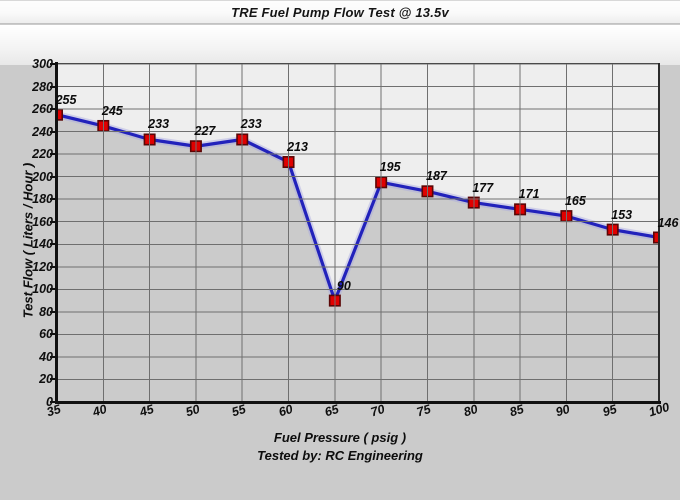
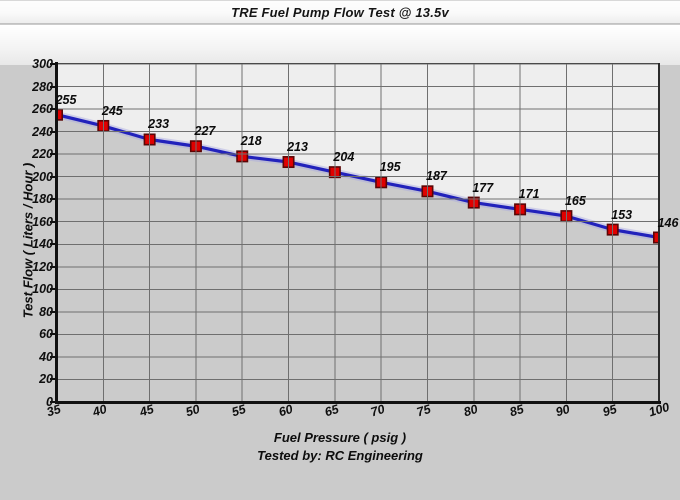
55: 233 -> 218
65: 90 -> 204
